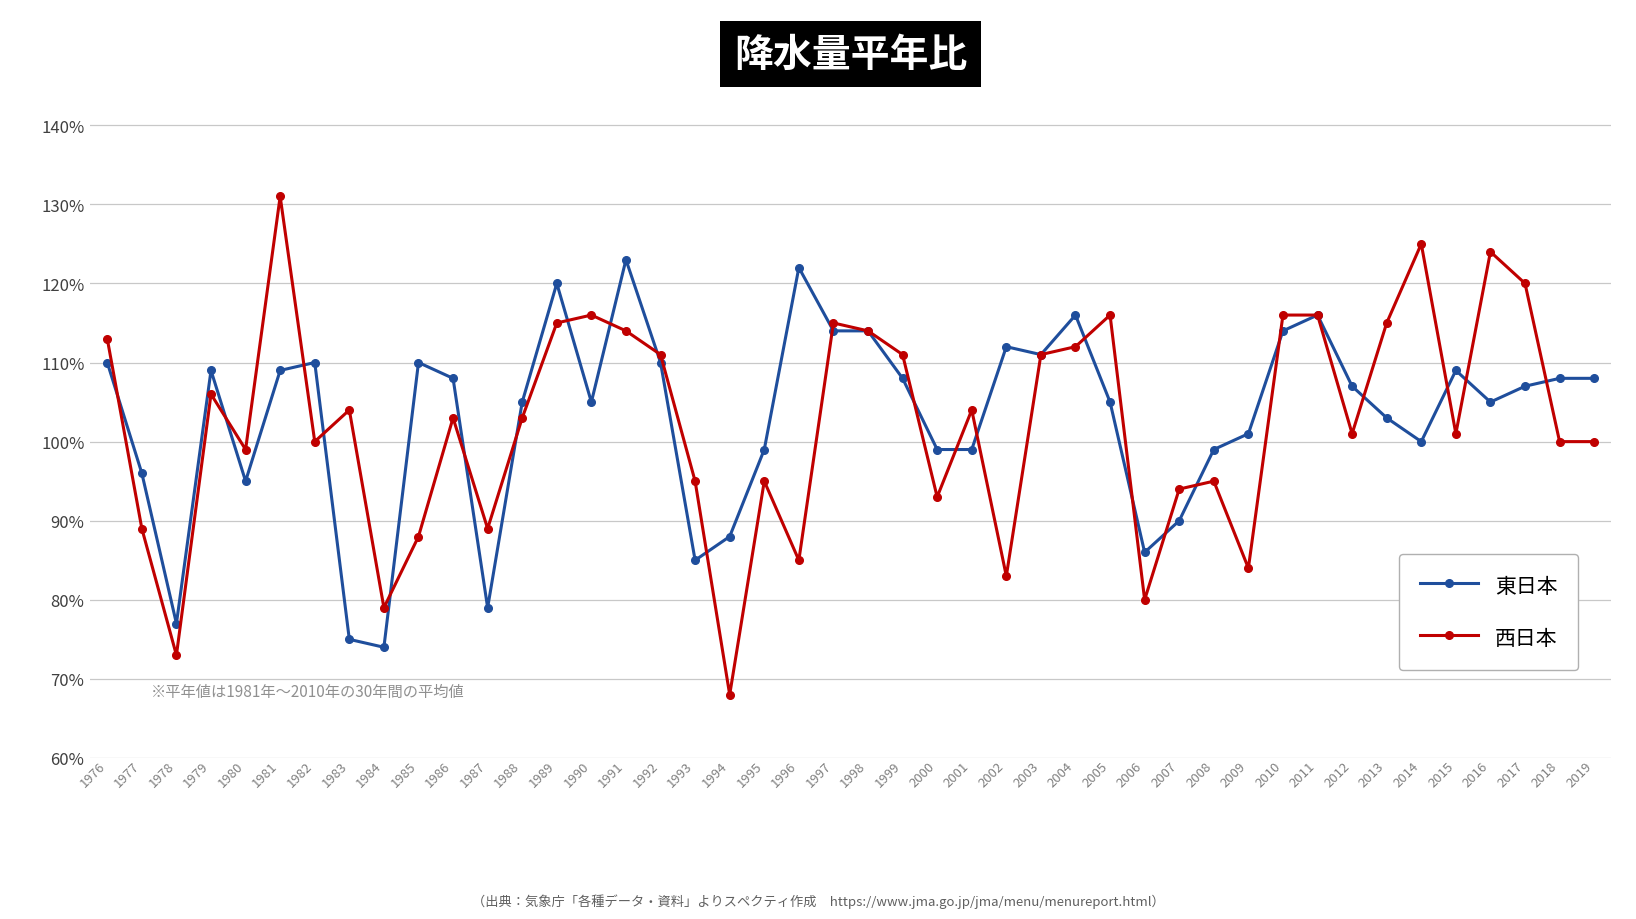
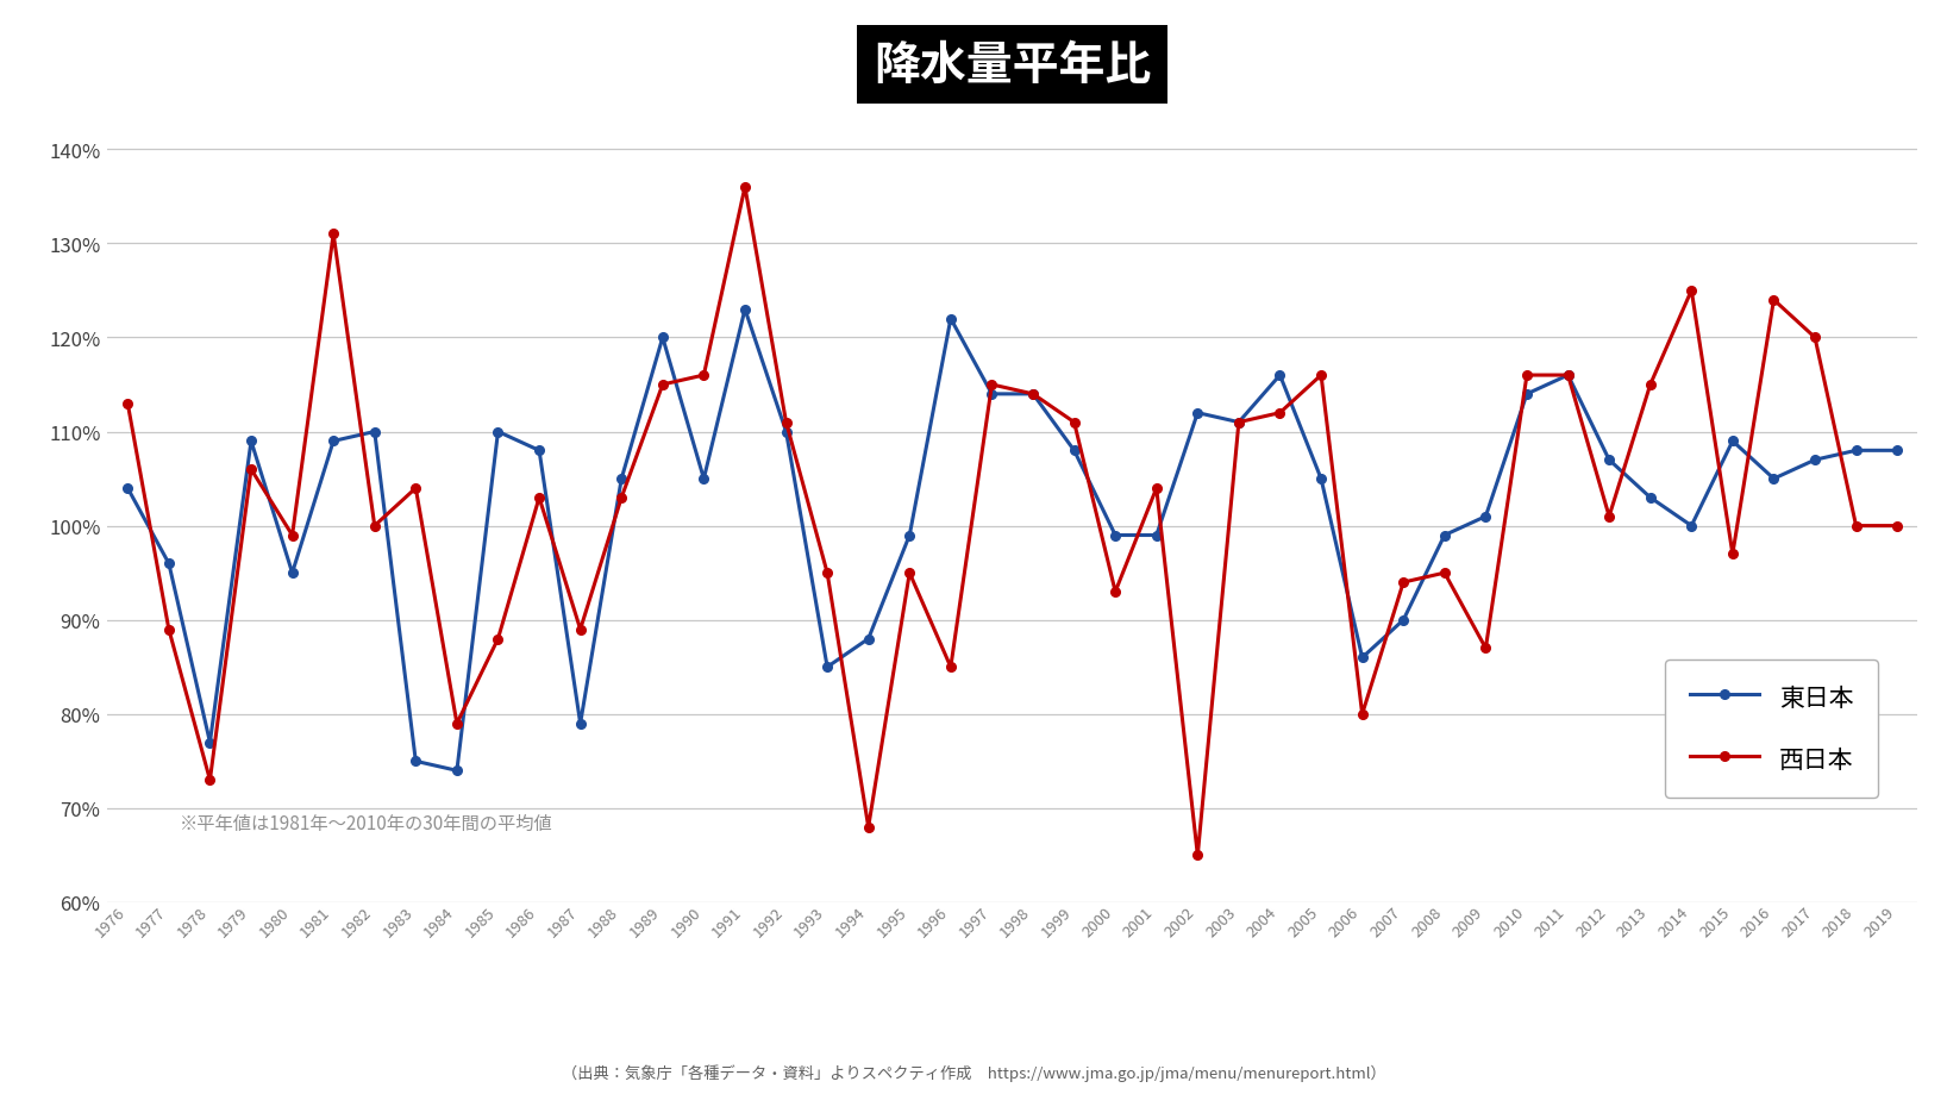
東日本/1976: 110% -> 104%
西日本/1991: 114% -> 136%
西日本/2002: 83% -> 65%
西日本/2009: 84% -> 87%
西日本/2015: 101% -> 97%
